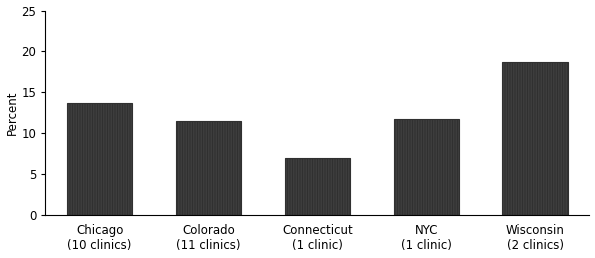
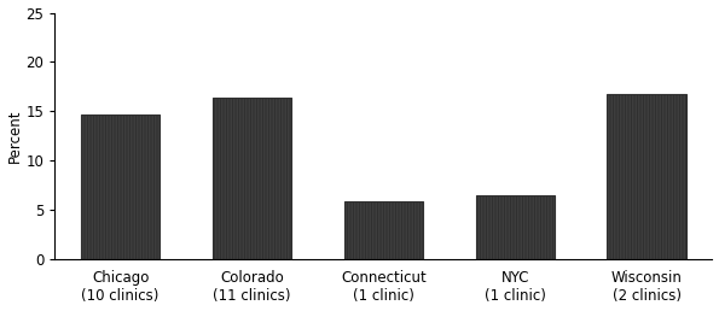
Chicago (10 clinics): 13.7 -> 14.6
Colorado (11 clinics): 11.5 -> 16.4
Connecticut (1 clinic): 7.0 -> 5.8
NYC (1 clinic): 11.7 -> 6.4
Wisconsin (2 clinics): 18.7 -> 16.8
